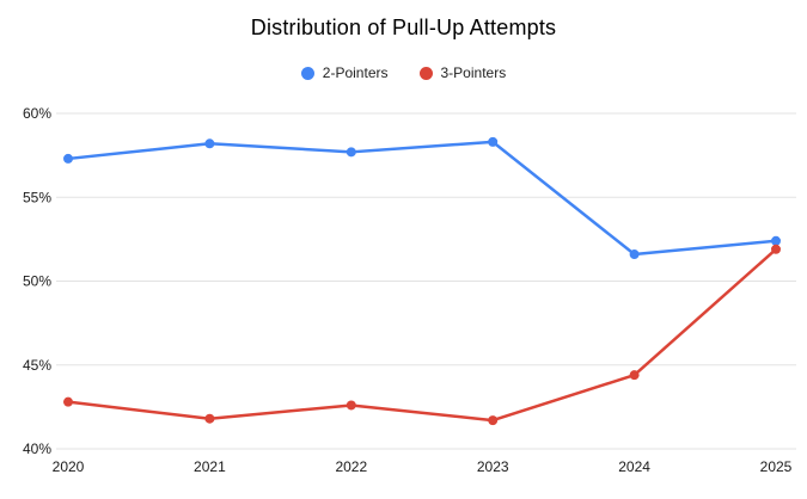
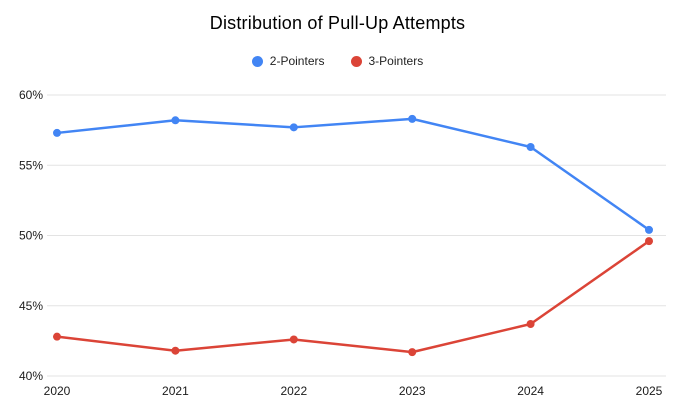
2-Pointers/2024: 51.6% -> 56.3%
3-Pointers/2024: 44.4% -> 43.7%
2-Pointers/2025: 52.4% -> 50.4%
3-Pointers/2025: 51.9% -> 49.6%
